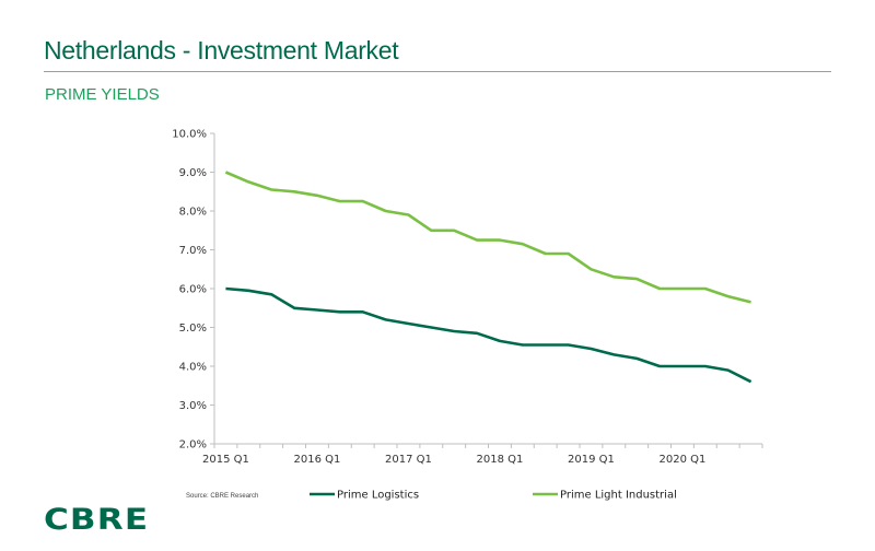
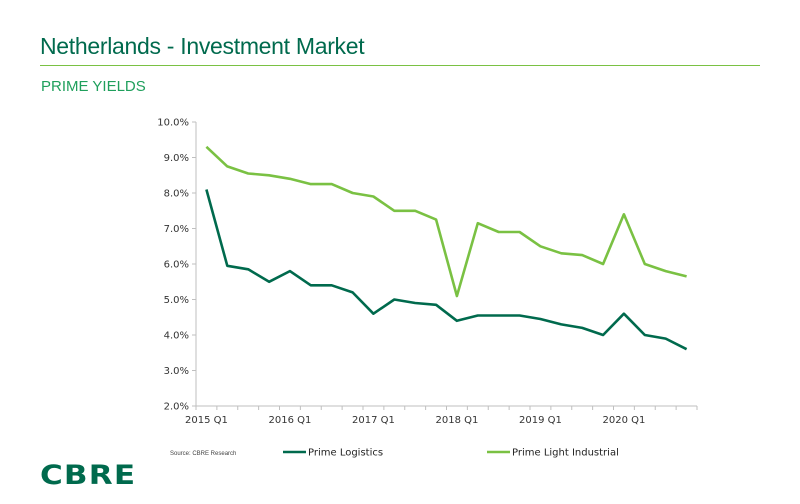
Prime Logistics/2015 Q1: 6.0% -> 8.1%
Prime Light Industrial/2015 Q1: 9.0% -> 9.3%
Prime Logistics/2016 Q1: 5.5% -> 5.8%
Prime Logistics/2017 Q1: 5.1% -> 4.6%
Prime Logistics/2018 Q1: 4.7% -> 4.4%
Prime Light Industrial/2018 Q1: 7.2% -> 5.1%
Prime Logistics/2020 Q1: 4.0% -> 4.6%
Prime Light Industrial/2020 Q1: 6.0% -> 7.4%
